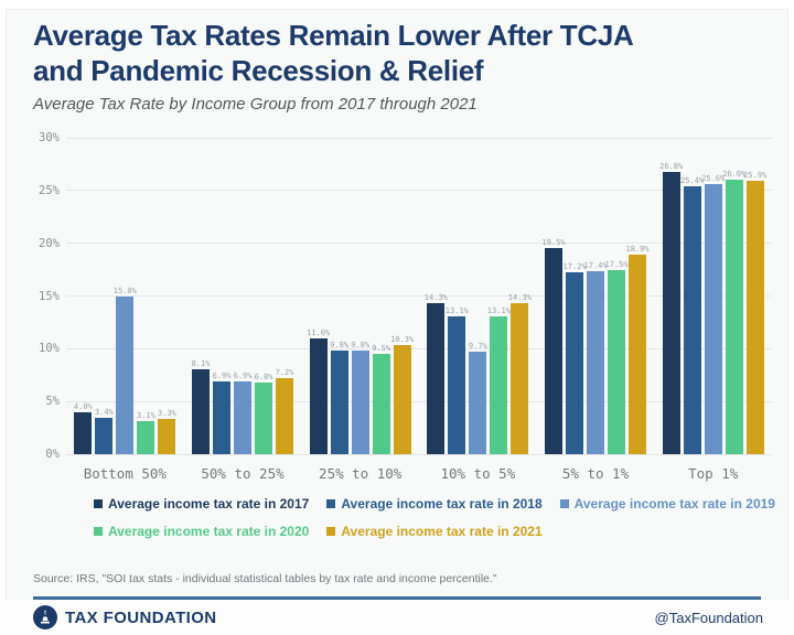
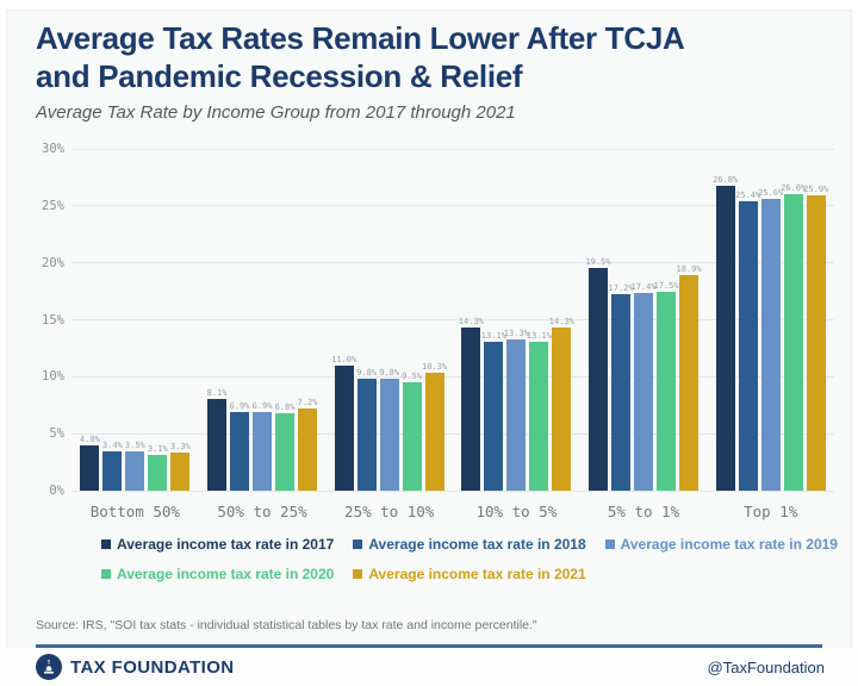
Average income tax rate in 2019/Bottom 50%: 15.0% -> 3.5%
Average income tax rate in 2019/10% to 5%: 9.7% -> 13.3%
